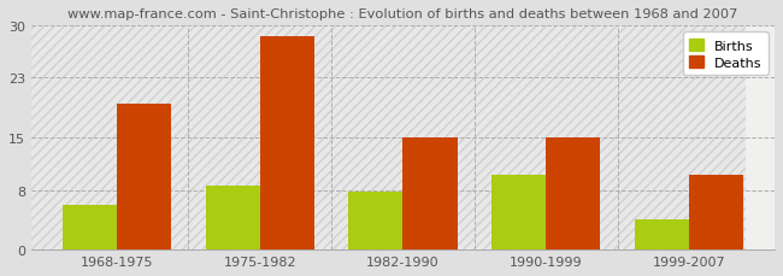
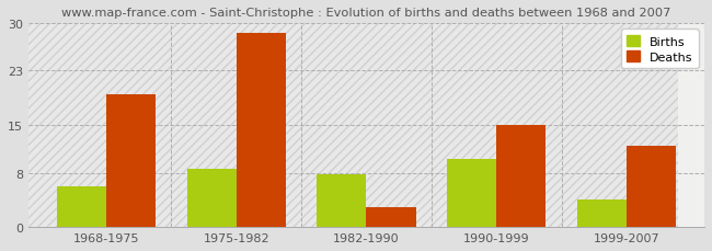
Deaths/1982-1990: 15.0 -> 3.0
Deaths/1999-2007: 10.0 -> 12.0
